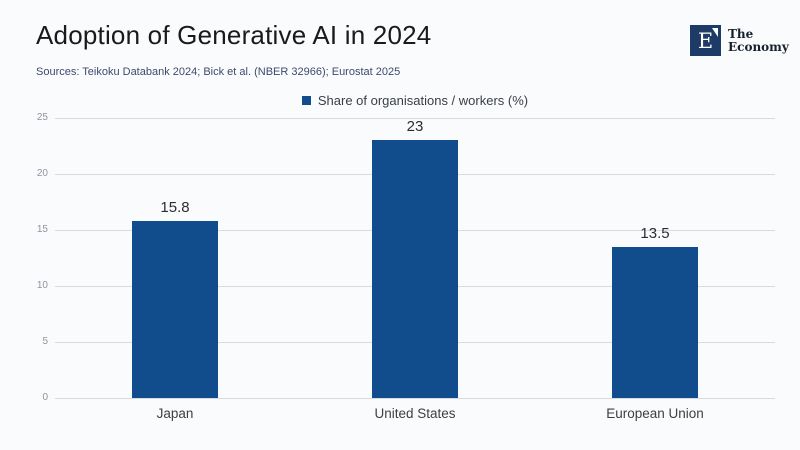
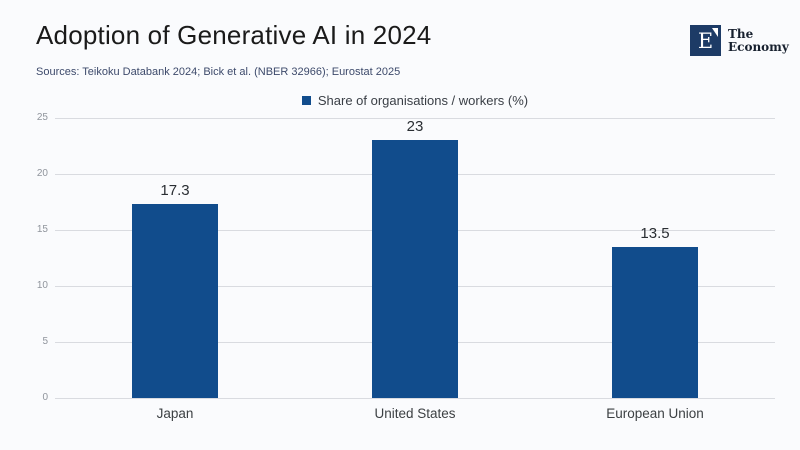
Japan: 15.8 -> 17.3
